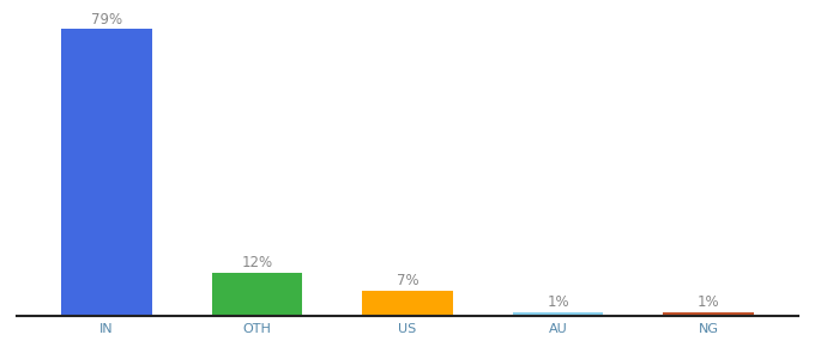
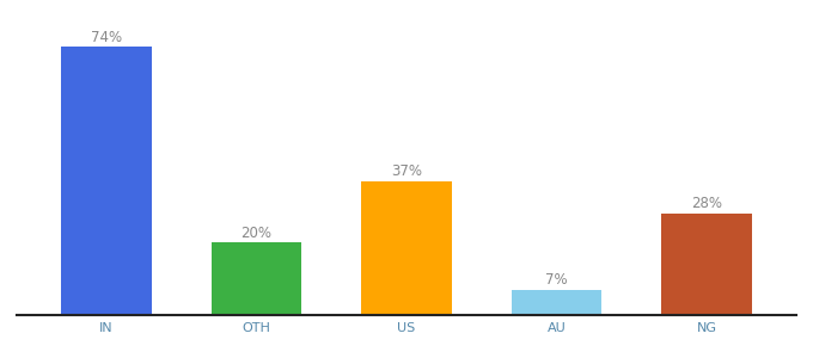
IN: 79% -> 74%
OTH: 12% -> 20%
US: 7% -> 37%
AU: 1% -> 7%
NG: 1% -> 28%
